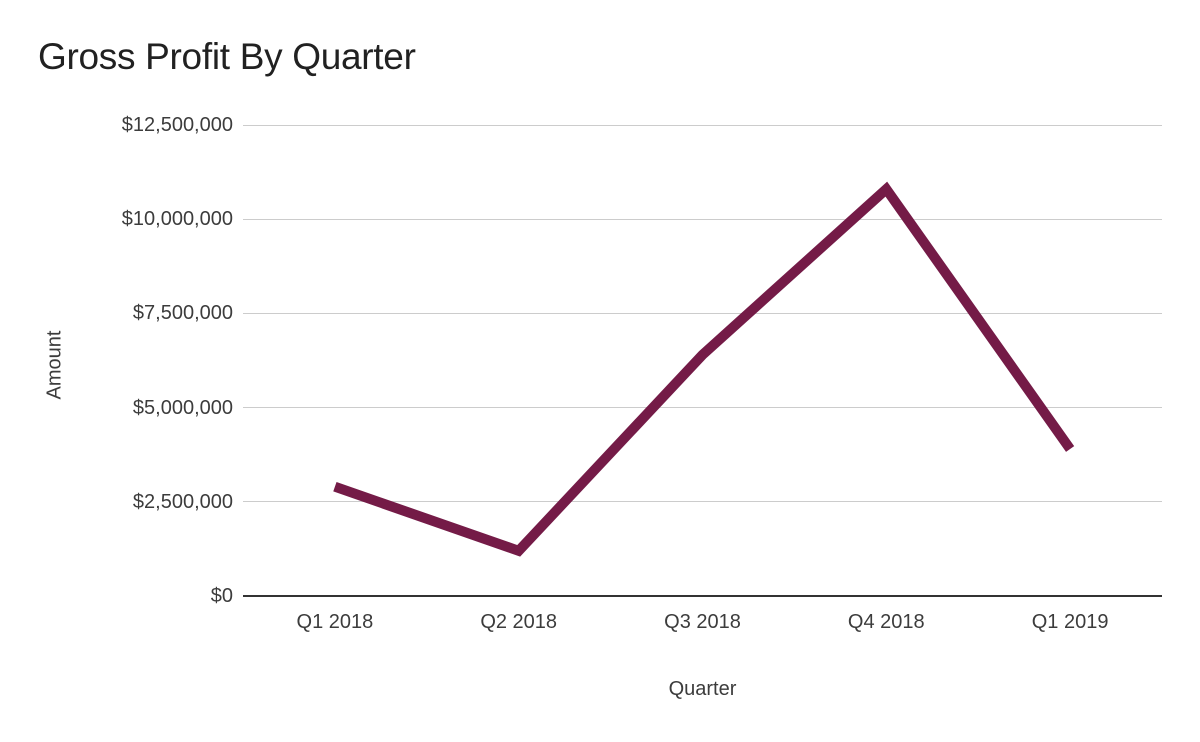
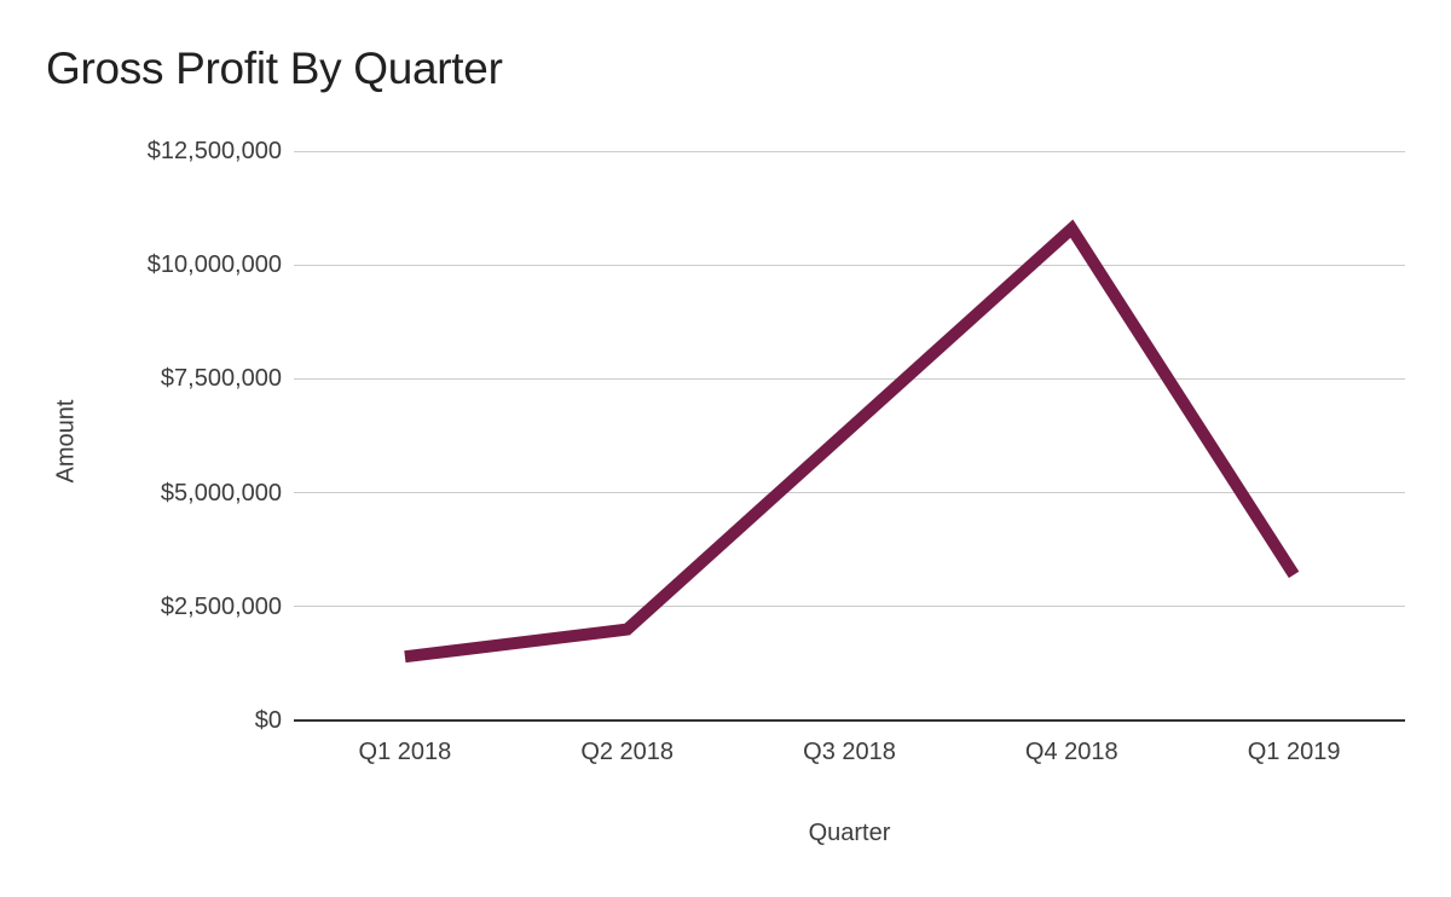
Q1 2018: $2900000 -> $1400000
Q2 2018: $1200000 -> $2000000
Q1 2019: $3900000 -> $3200000
